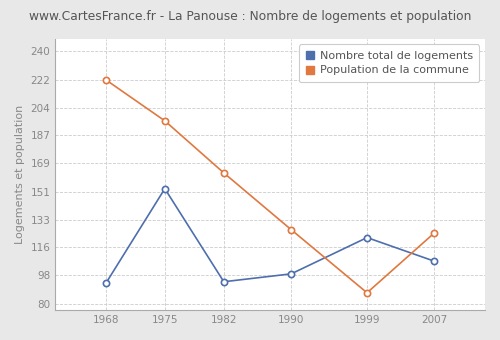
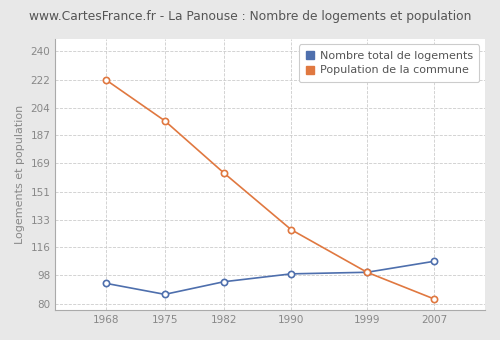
Nombre total de logements/1975: 153 -> 86
Nombre total de logements/1999: 122 -> 100
Population de la commune/1999: 87 -> 100
Population de la commune/2007: 125 -> 83
